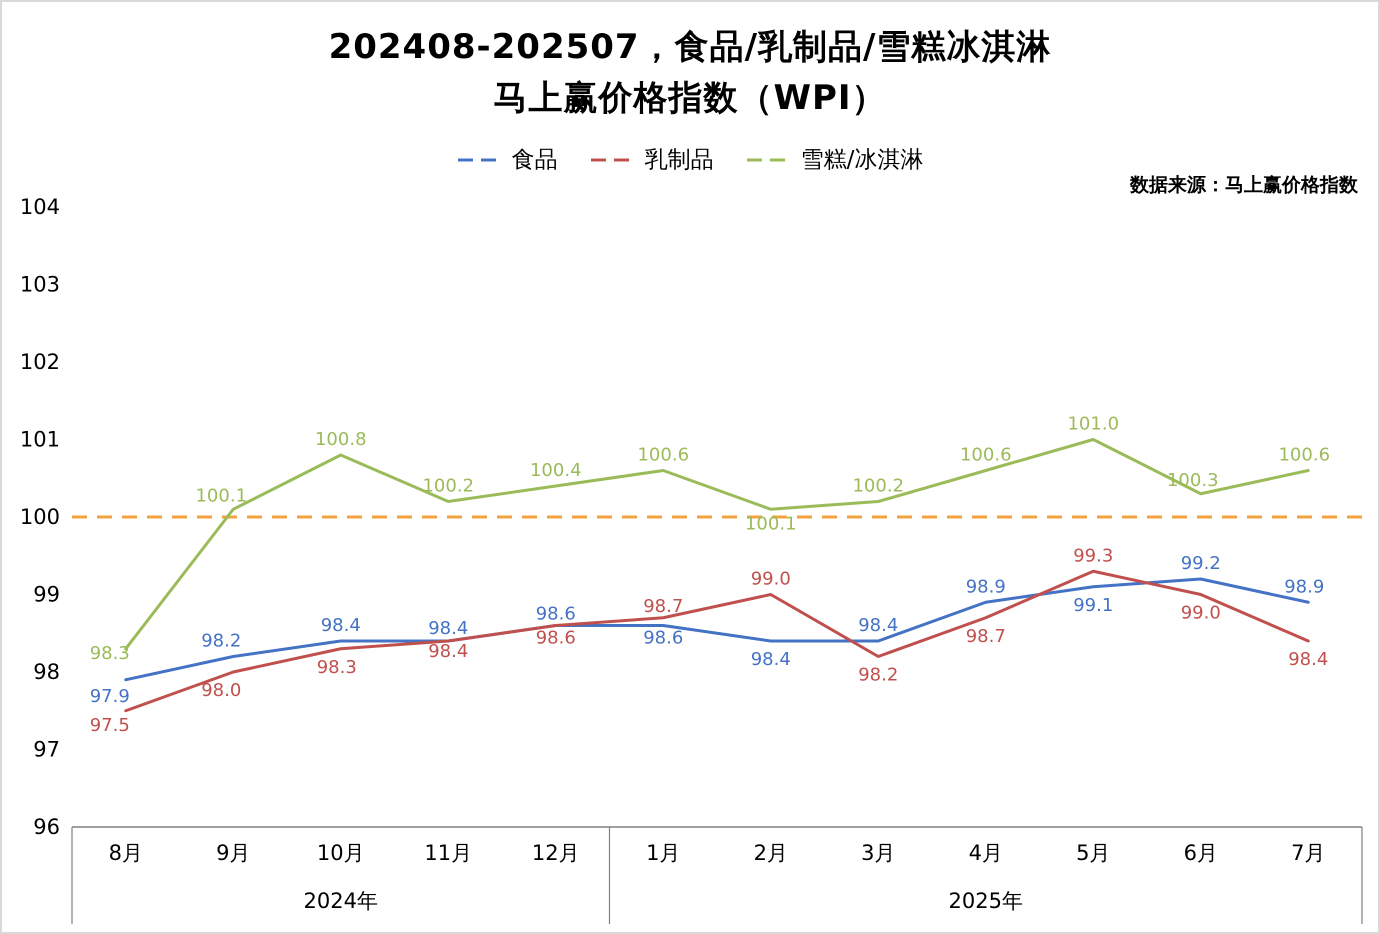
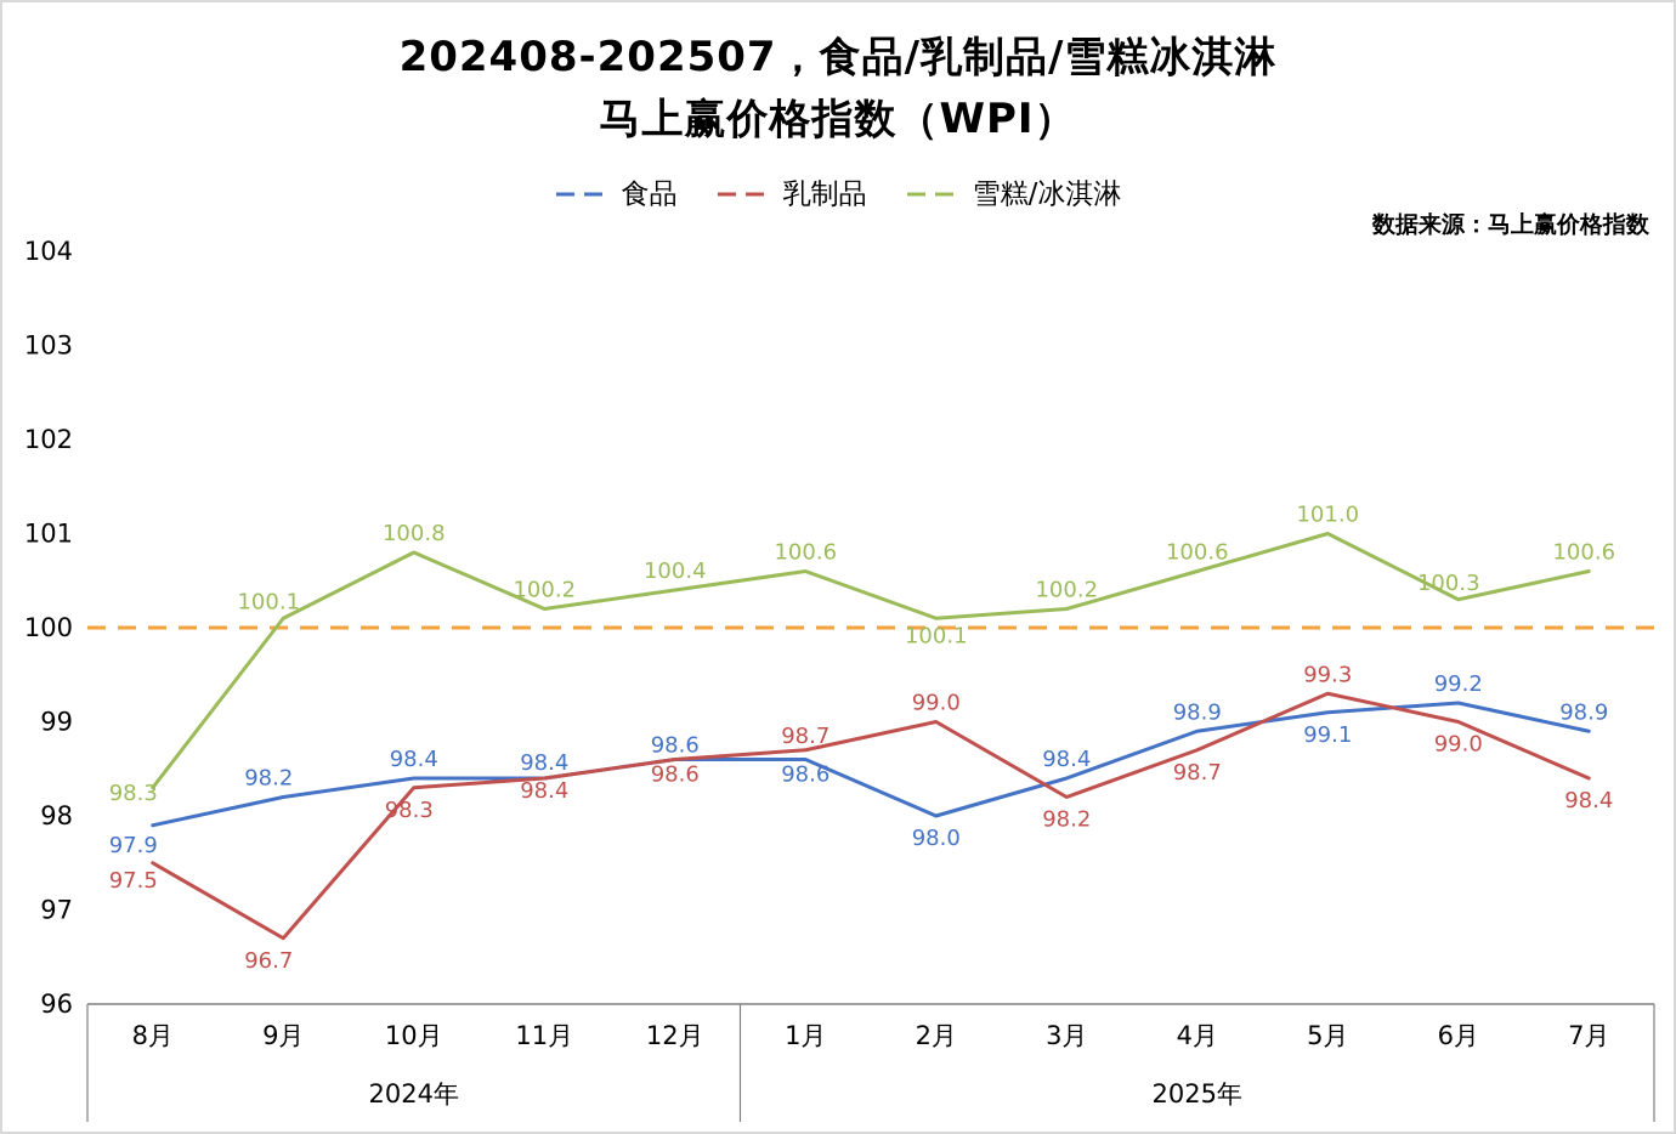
乳制品/9月: 98.0 -> 96.7
食品/2月: 98.4 -> 98.0
